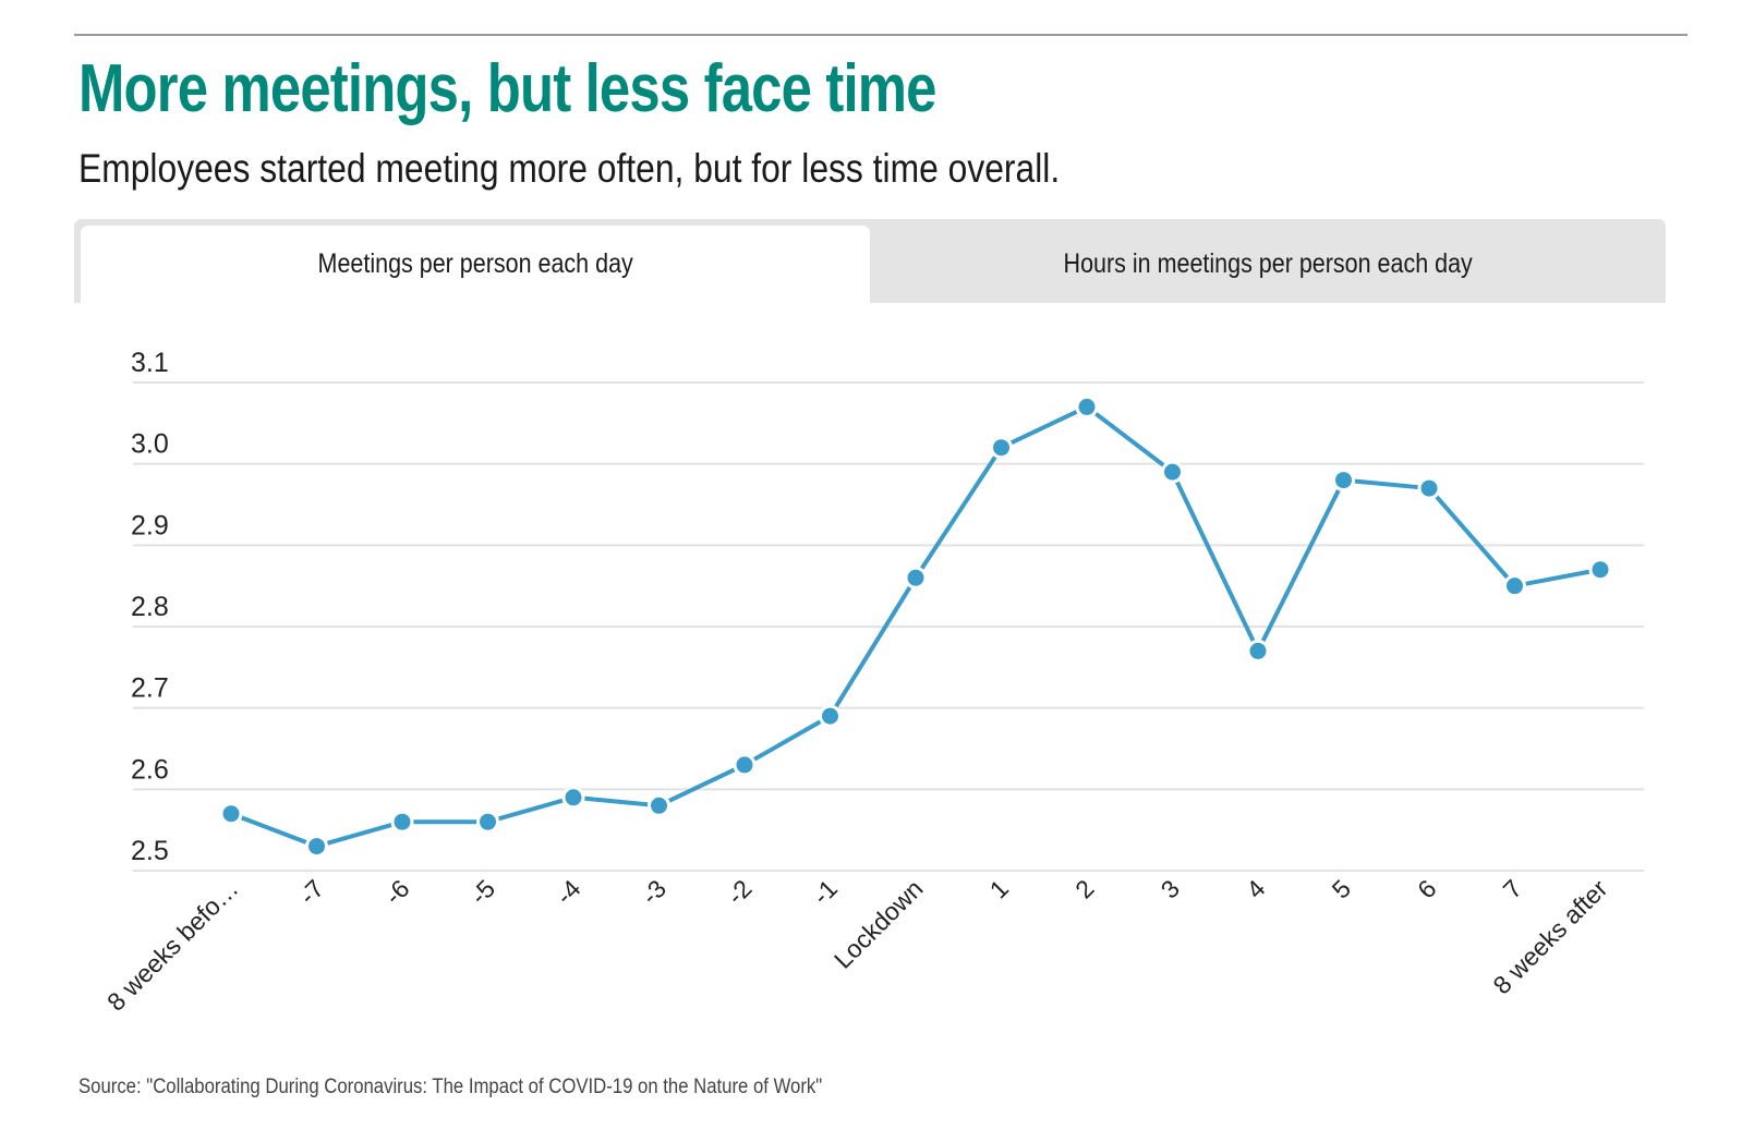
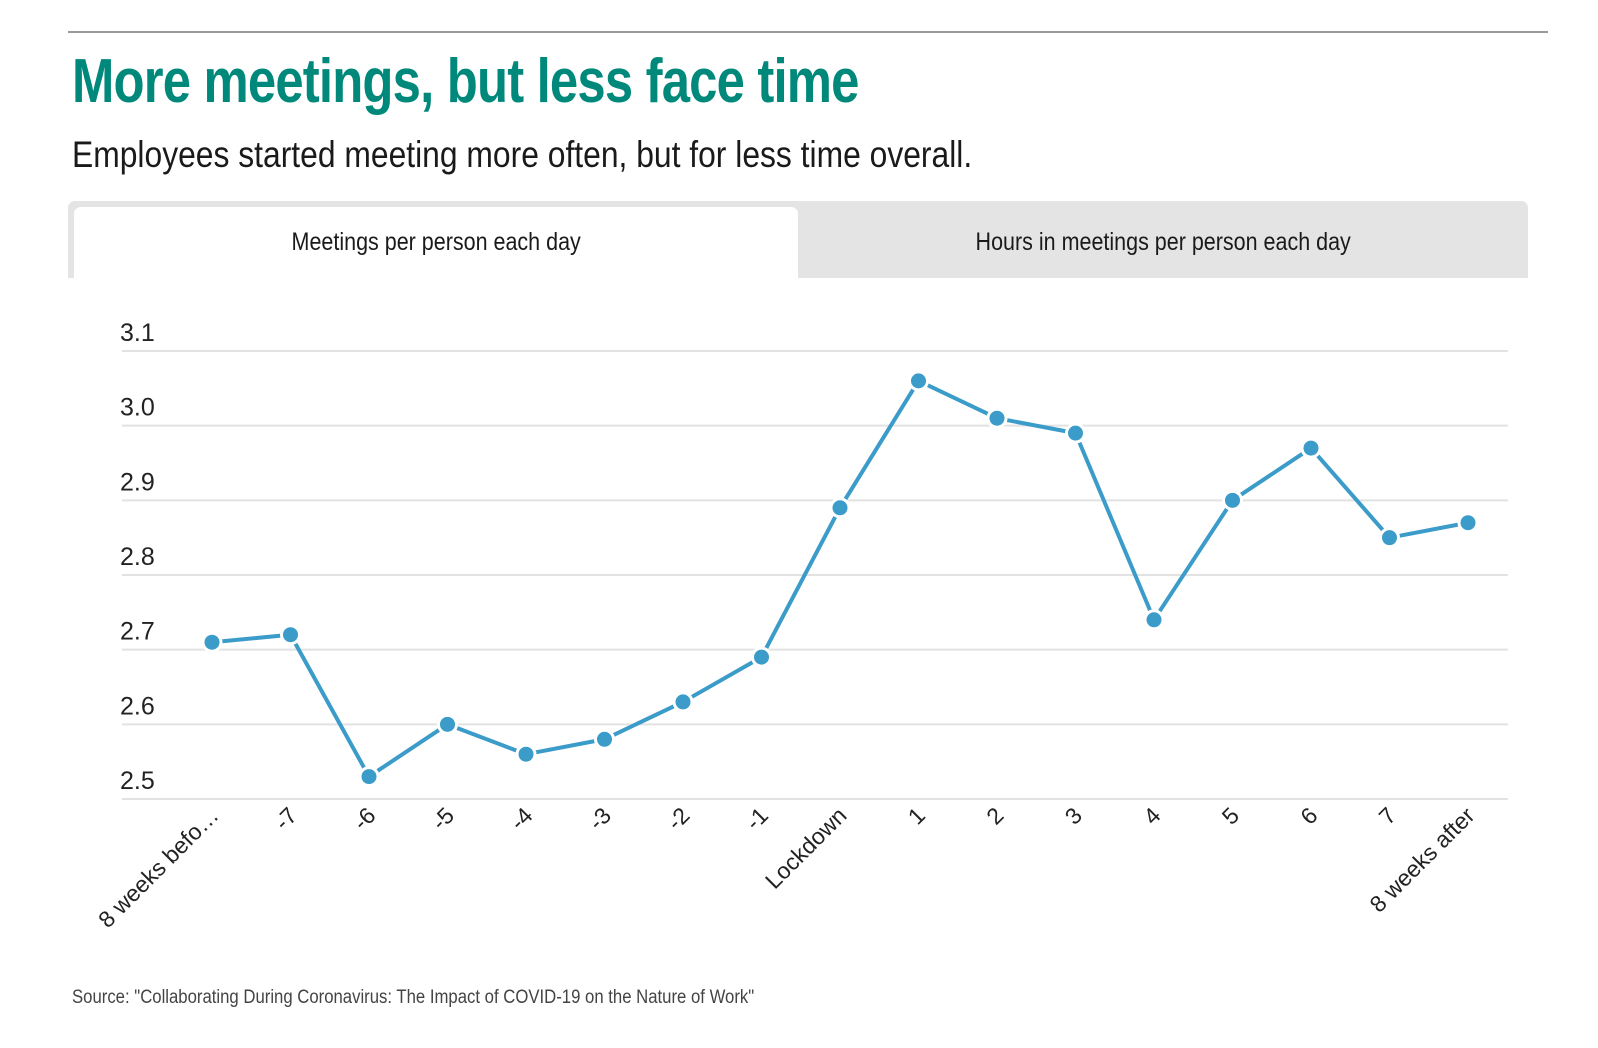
8 weeks befo…: 2.57 -> 2.71
-7: 2.53 -> 2.72
-6: 2.56 -> 2.53
-5: 2.56 -> 2.60
-4: 2.59 -> 2.56
Lockdown: 2.86 -> 2.89
1: 3.02 -> 3.06
2: 3.07 -> 3.01
4: 2.77 -> 2.74
5: 2.98 -> 2.90
